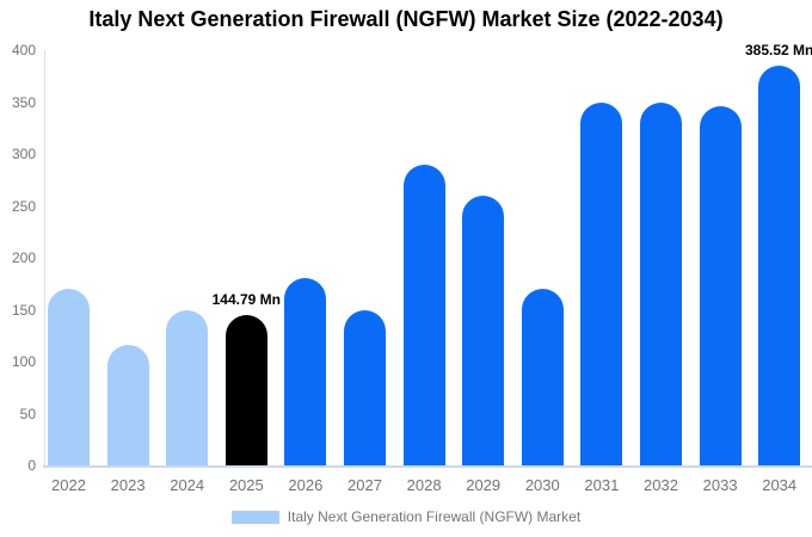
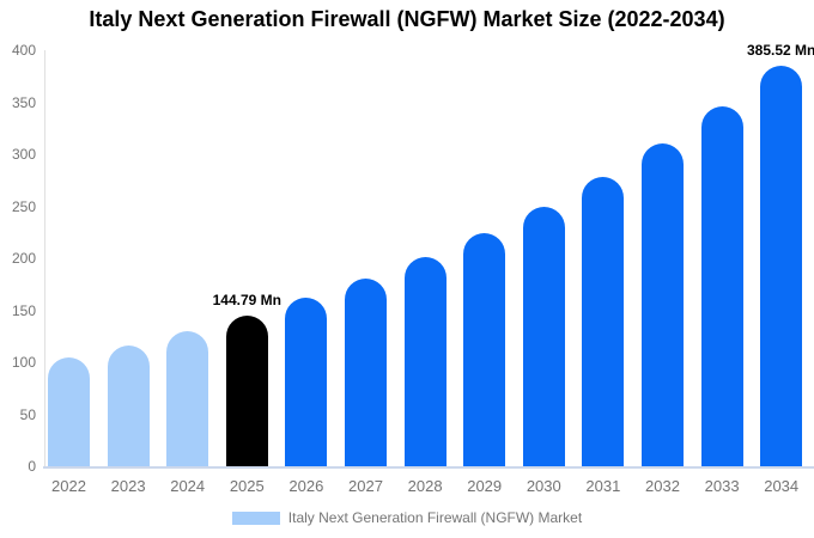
2022: 170 -> 100
2024: 150 -> 130
2026: 180 -> 160
2027: 150 -> 180
2028: 290 -> 200
2029: 260 -> 220
2030: 170 -> 250
2031: 350 -> 280
2032: 350 -> 310
